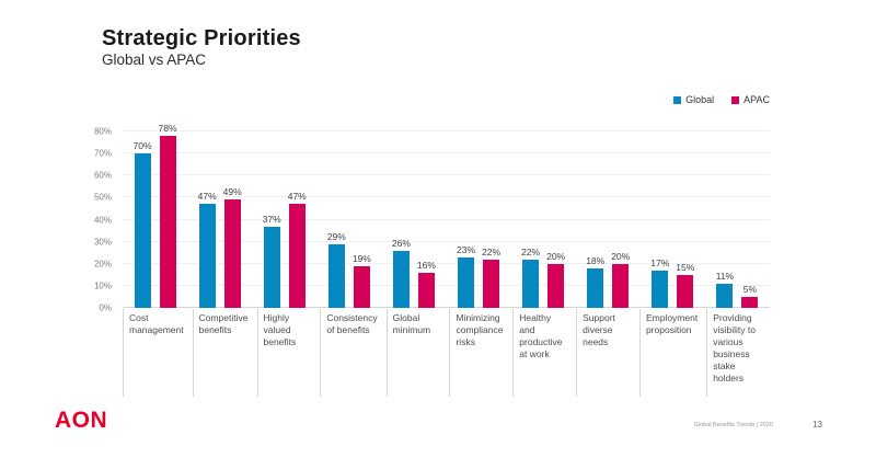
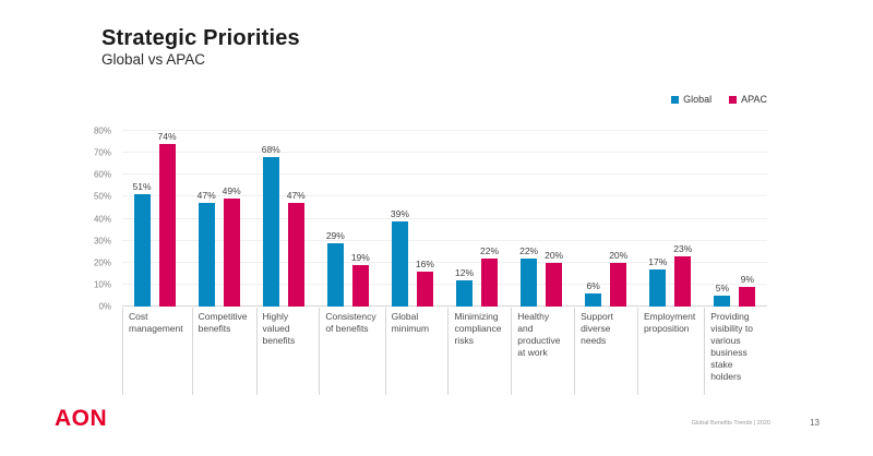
Global/Cost management: 70% -> 51%
APAC/Cost management: 78% -> 74%
Global/Highly valued benefits: 37% -> 68%
Global/Global minimum: 26% -> 39%
Global/Minimizing compliance risks: 23% -> 12%
Global/Support diverse needs: 18% -> 6%
APAC/Employment proposition: 15% -> 23%
Global/Providing visibility to various business stake holders: 11% -> 5%
APAC/Providing visibility to various business stake holders: 5% -> 9%
